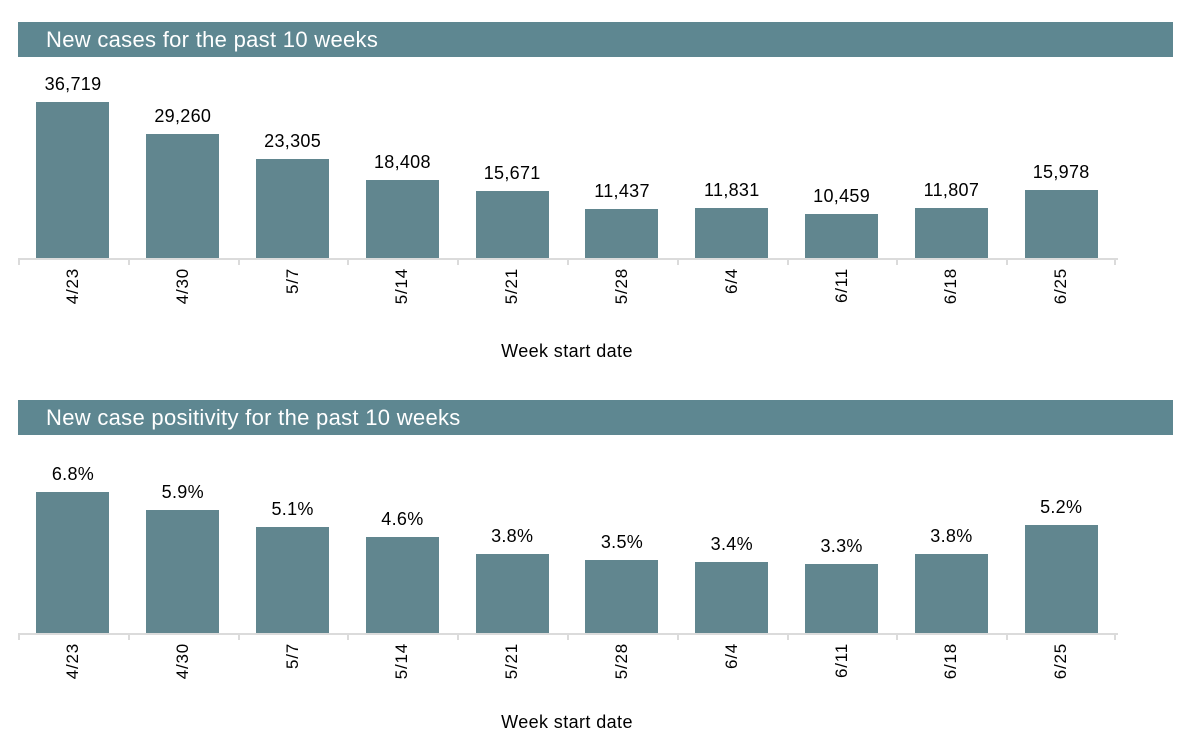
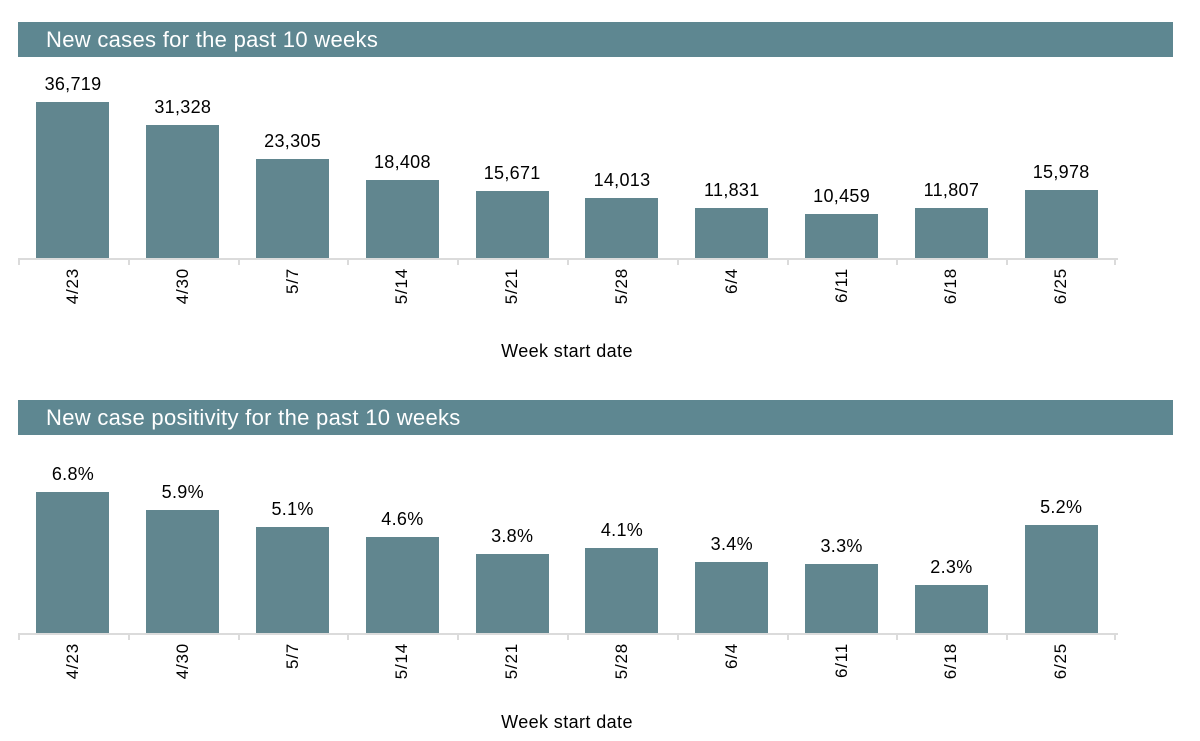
New cases for the past 10 weeks/4/30: 29,260 -> 31,328
New cases for the past 10 weeks/5/28: 11,437 -> 14,013
New case positivity for the past 10 weeks/5/28: 3.5% -> 4.1%
New case positivity for the past 10 weeks/6/18: 3.8% -> 2.3%
